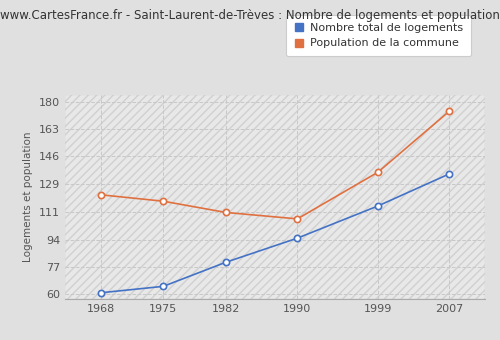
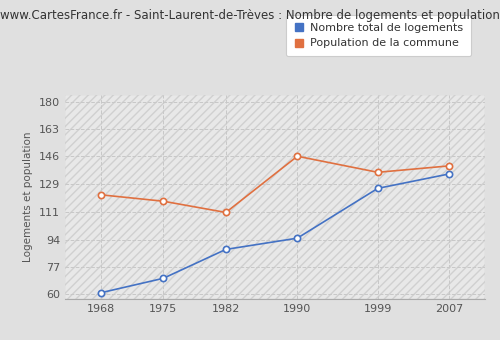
Nombre total de logements/1975: 65 -> 70
Nombre total de logements/1982: 80 -> 88
Population de la commune/1990: 107 -> 146
Nombre total de logements/1999: 115 -> 126
Population de la commune/2007: 174 -> 140
